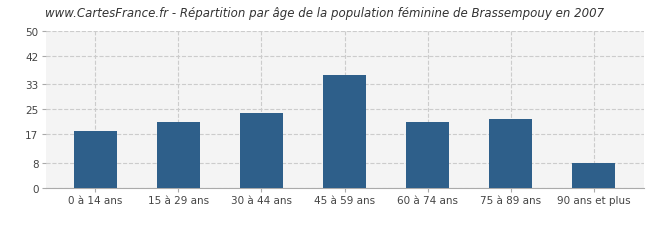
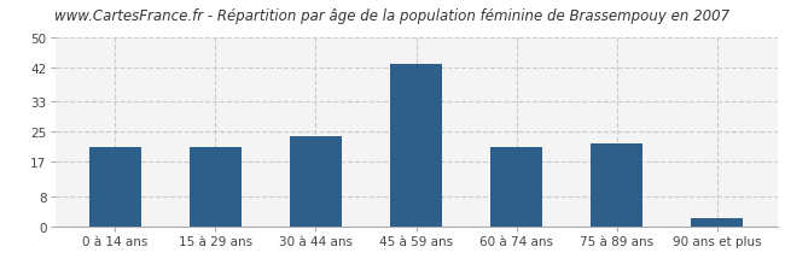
0 à 14 ans: 18 -> 21
45 à 59 ans: 36 -> 43
90 ans et plus: 8 -> 2
